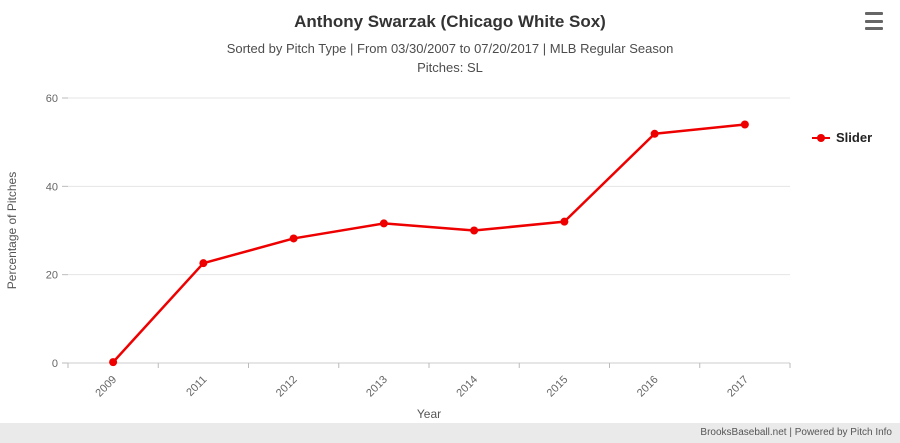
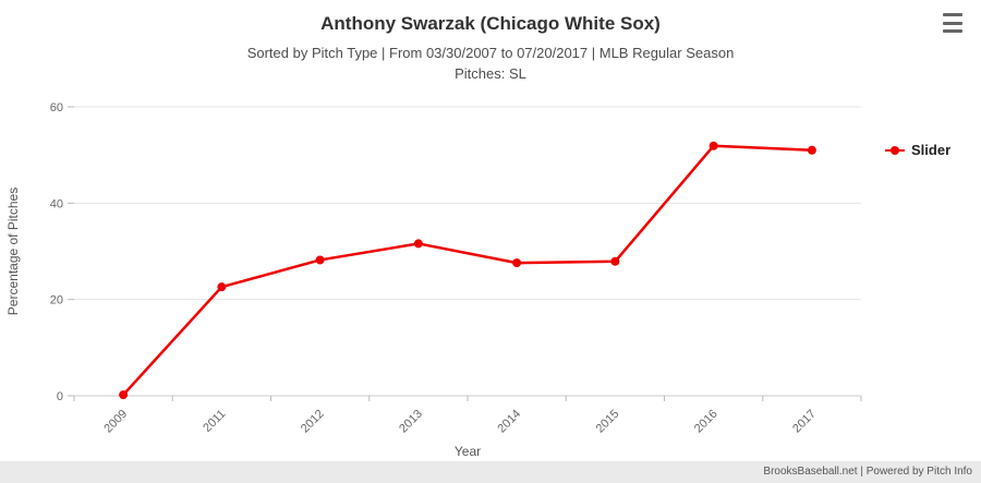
2014: 30 -> 28
2015: 32 -> 28
2017: 54 -> 51
